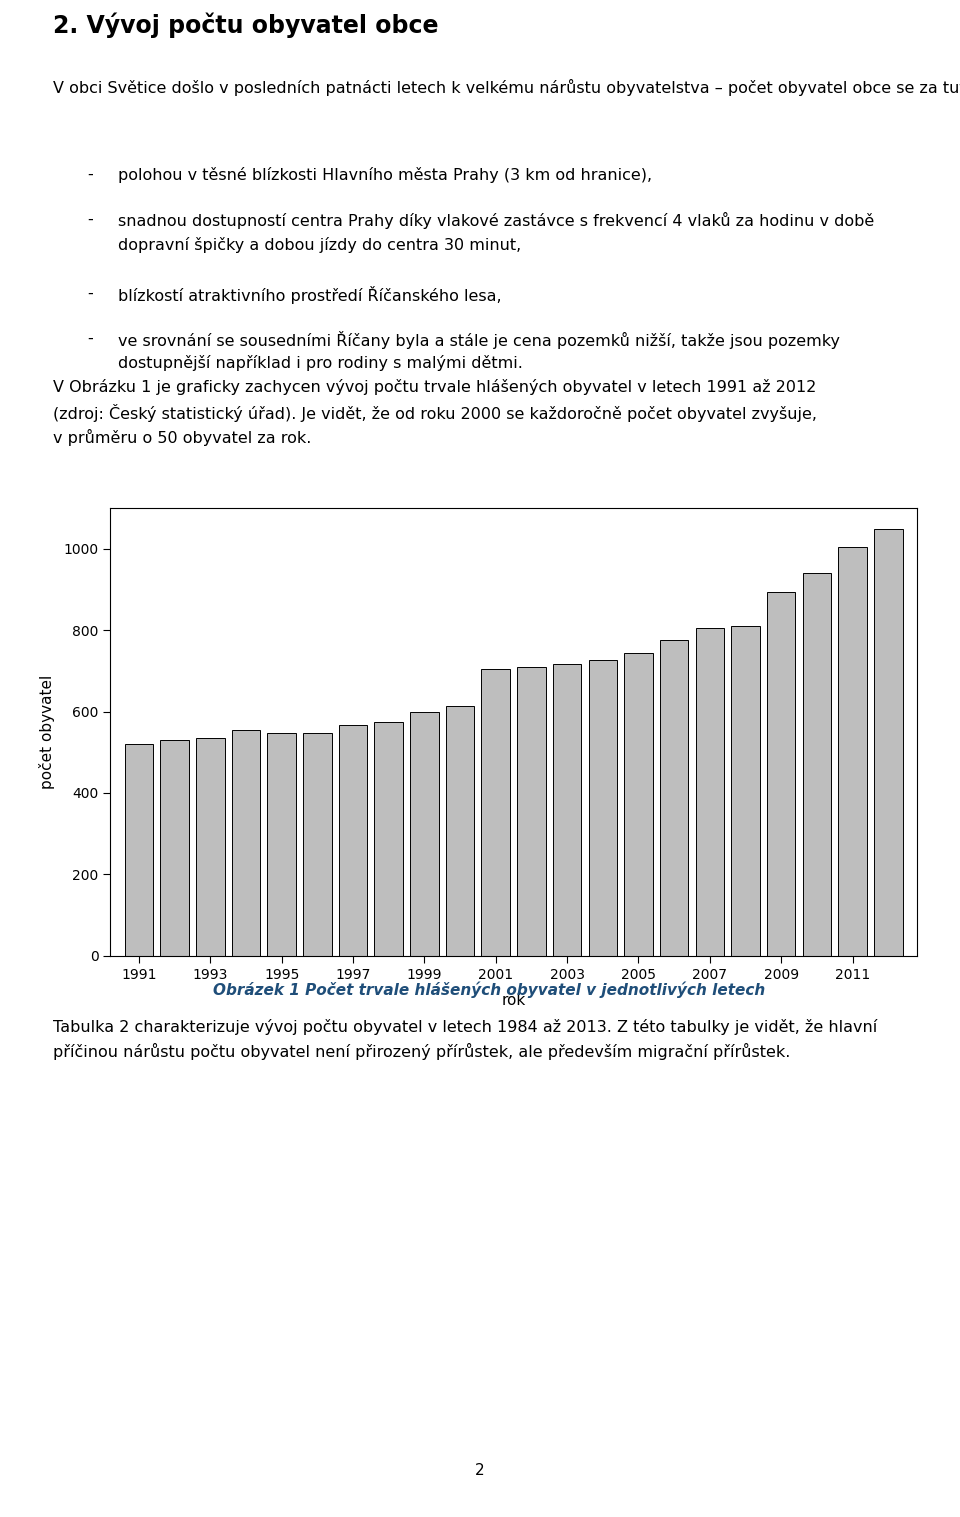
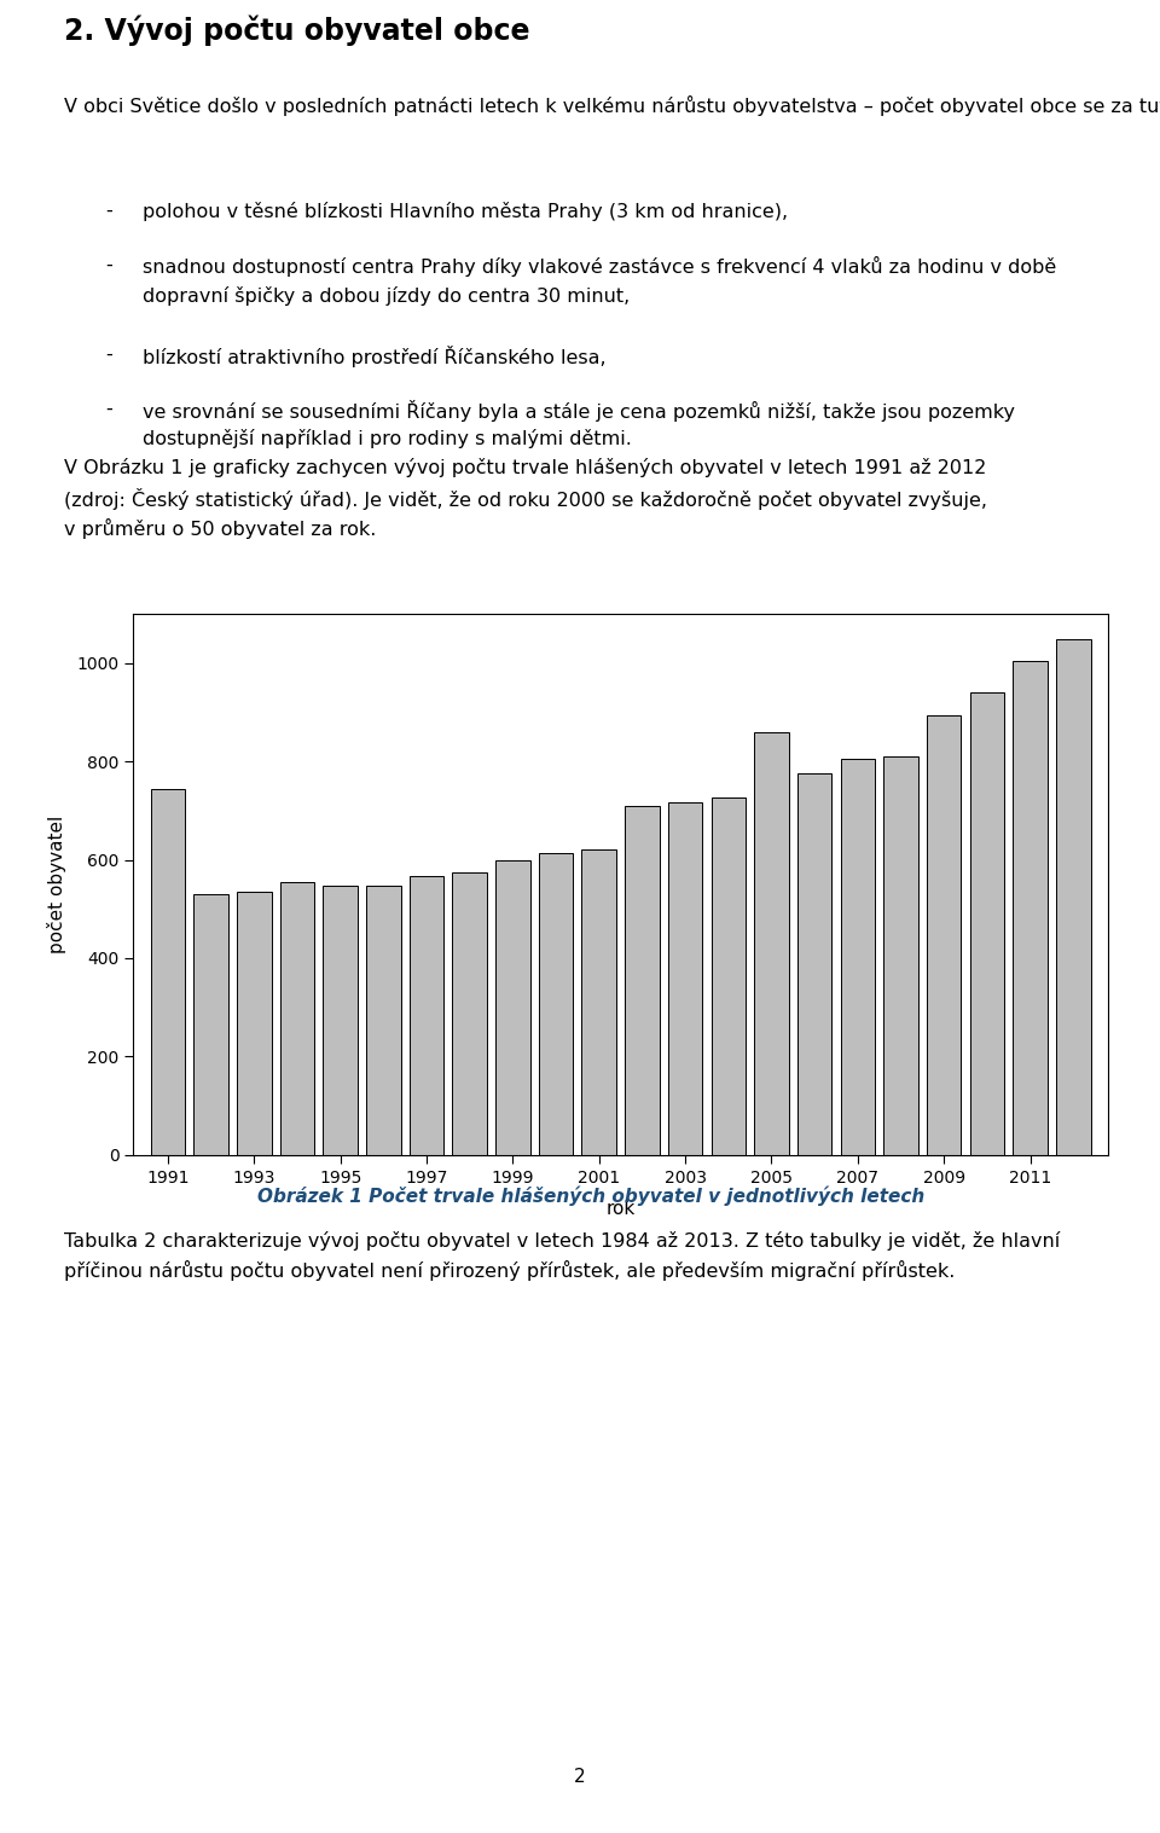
1991: 520 -> 745
2001: 705 -> 620
2005: 745 -> 860
